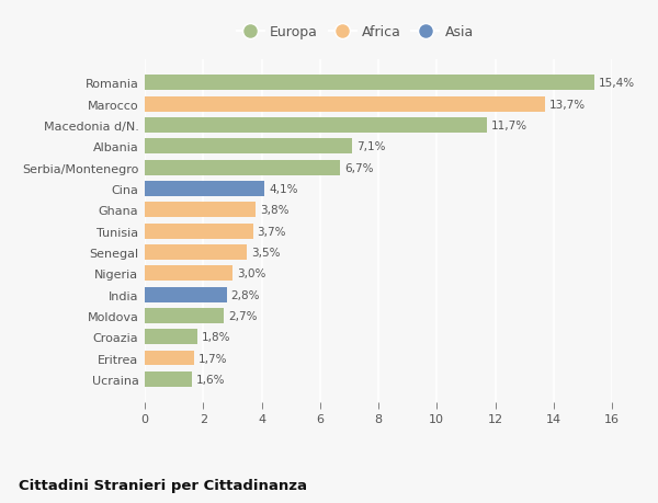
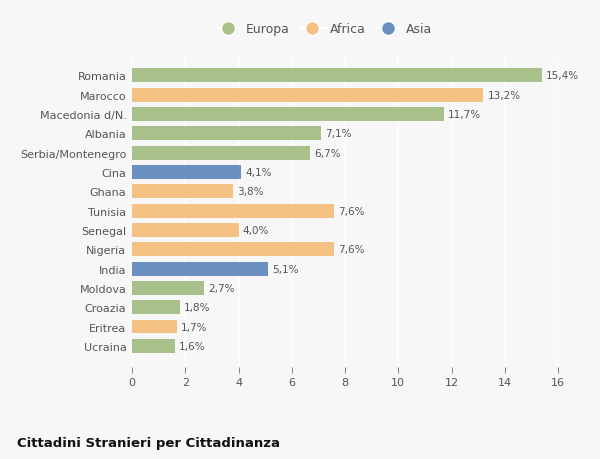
Marocco: 13,7% -> 13,2%
Tunisia: 3,7% -> 7,6%
Senegal: 3,5% -> 4,0%
Nigeria: 3,0% -> 7,6%
India: 2,8% -> 5,1%
